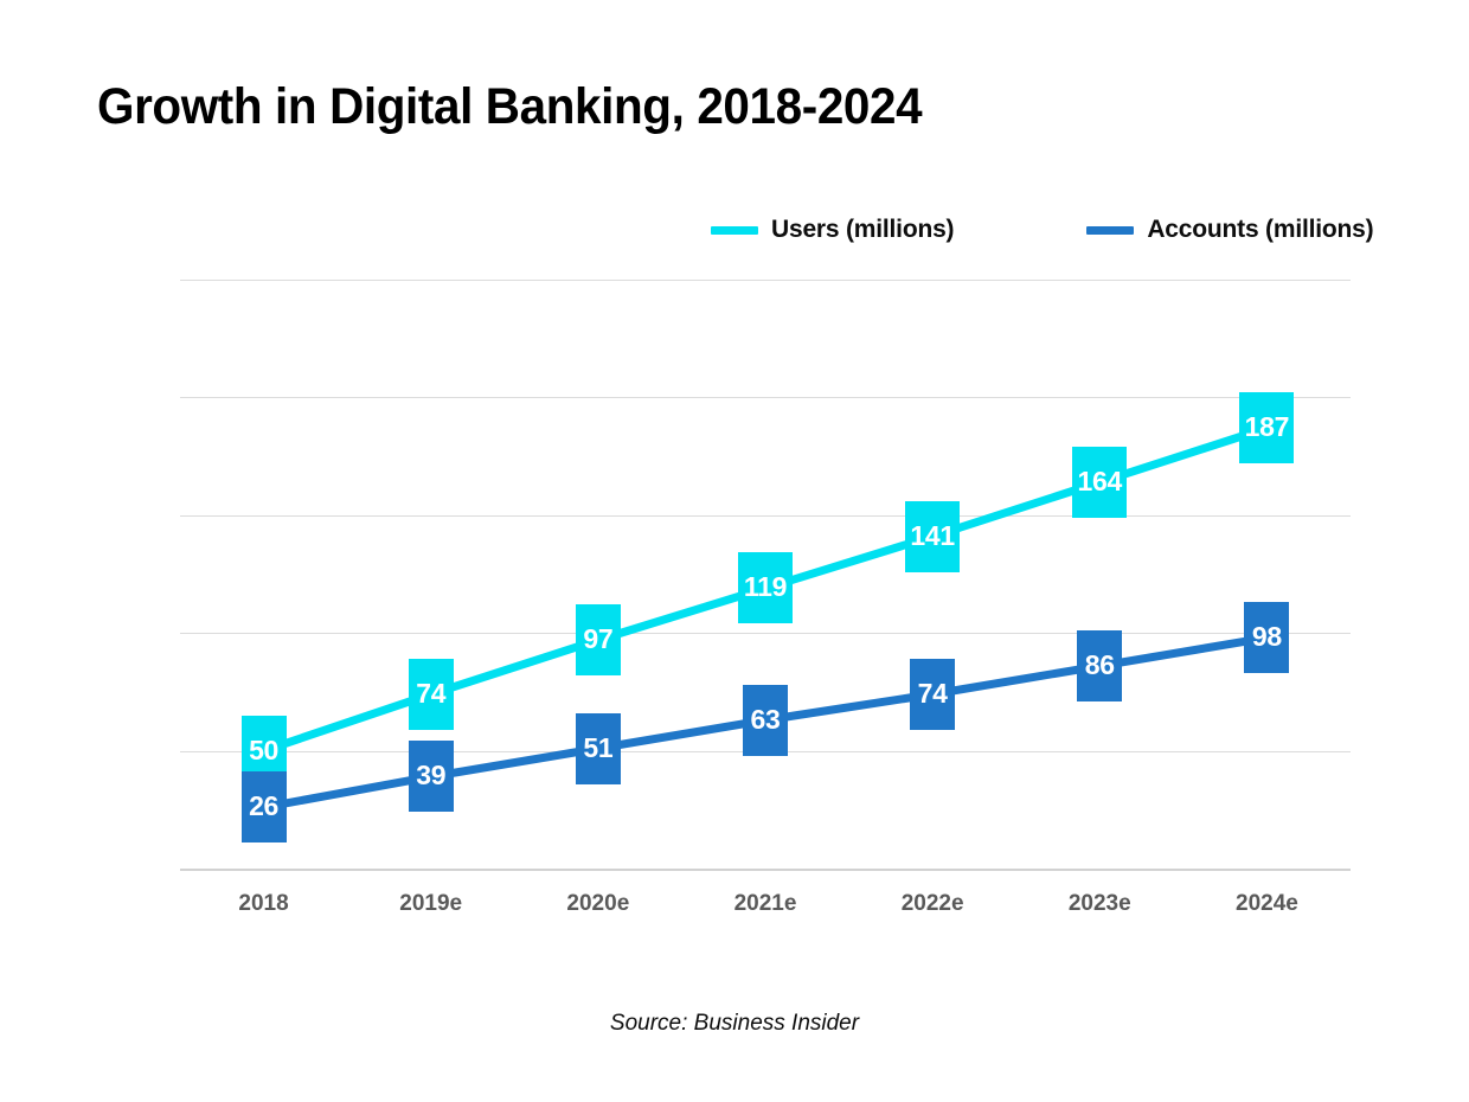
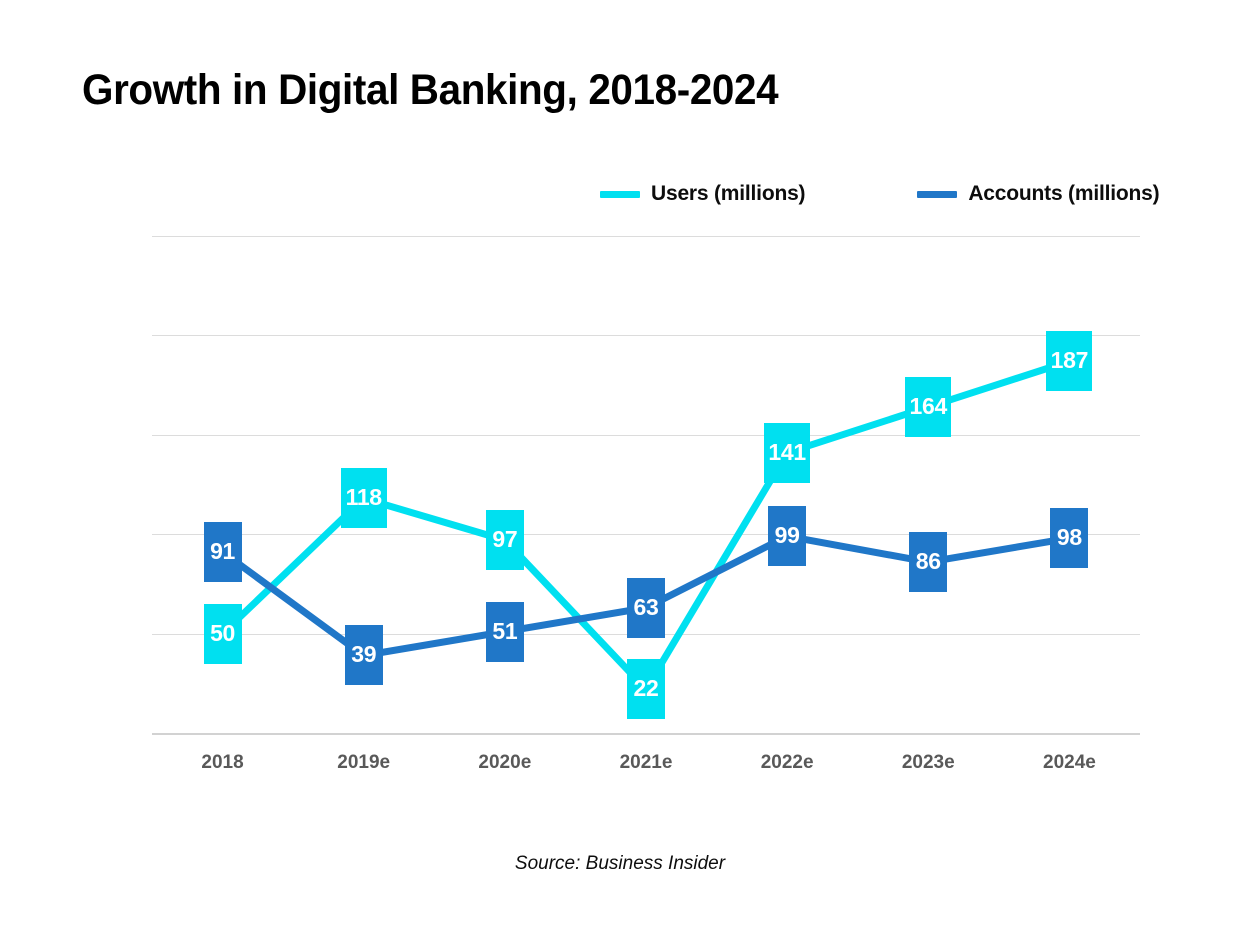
Accounts (millions)/2018: 26 -> 91
Users (millions)/2019e: 74 -> 118
Users (millions)/2021e: 119 -> 22
Accounts (millions)/2022e: 74 -> 99
